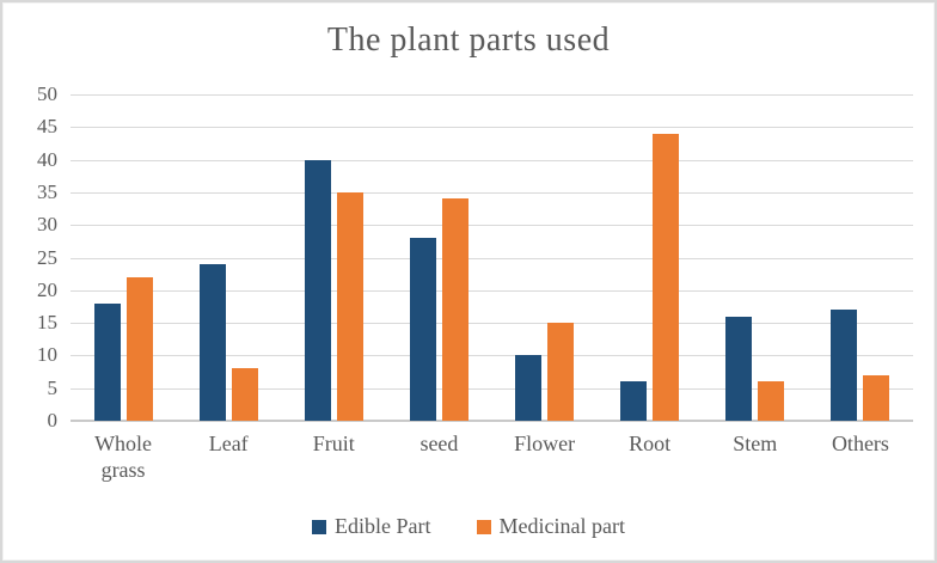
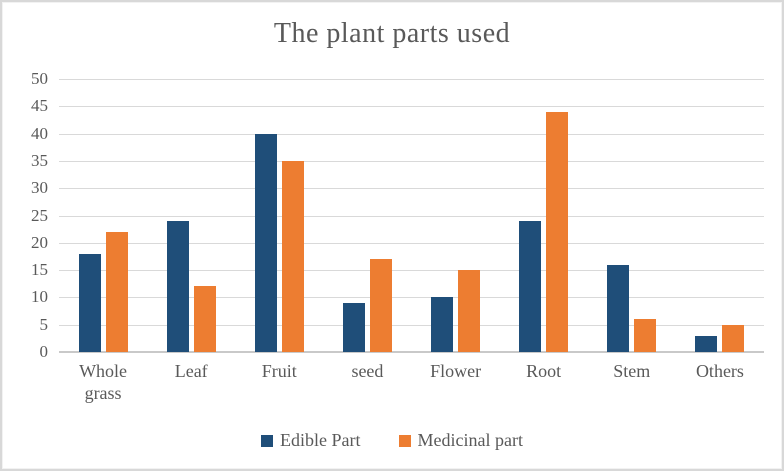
Medicinal part/Leaf: 8 -> 12
Edible Part/seed: 28 -> 9
Medicinal part/seed: 34 -> 17
Edible Part/Root: 6 -> 24
Edible Part/Others: 17 -> 3
Medicinal part/Others: 7 -> 5
